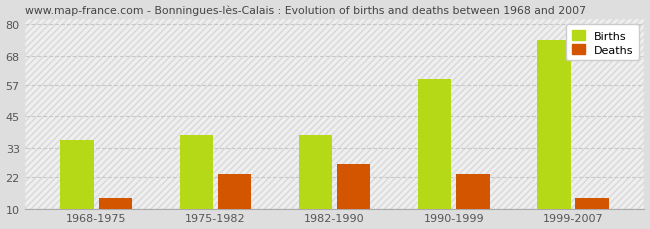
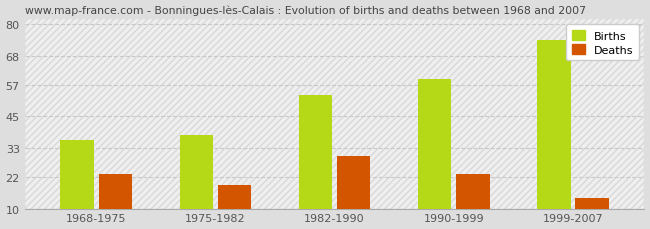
Deaths/1968-1975: 14 -> 23
Deaths/1975-1982: 23 -> 19
Births/1982-1990: 38 -> 53
Deaths/1982-1990: 27 -> 30
